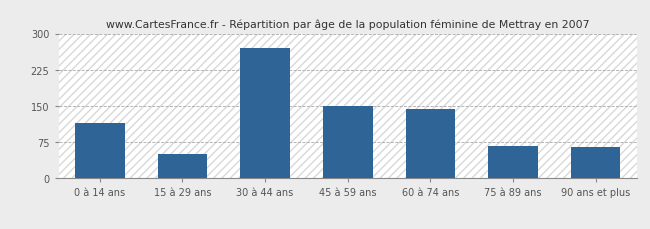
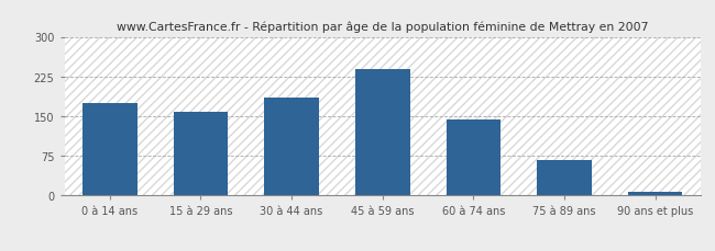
0 à 14 ans: 115 -> 175
15 à 29 ans: 50 -> 158
30 à 44 ans: 270 -> 185
45 à 59 ans: 150 -> 238
90 ans et plus: 65 -> 8
